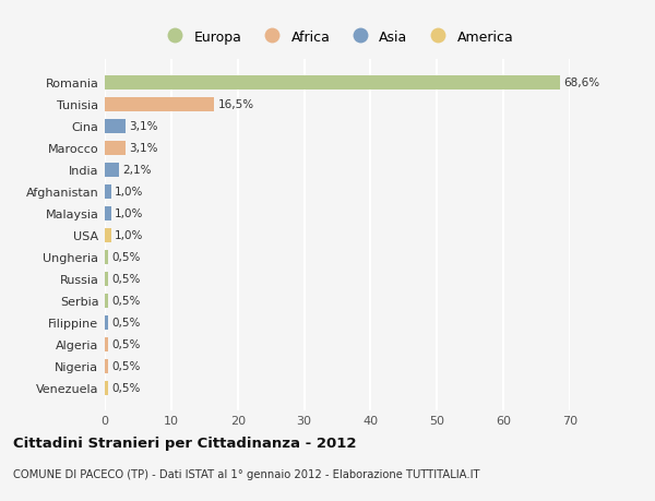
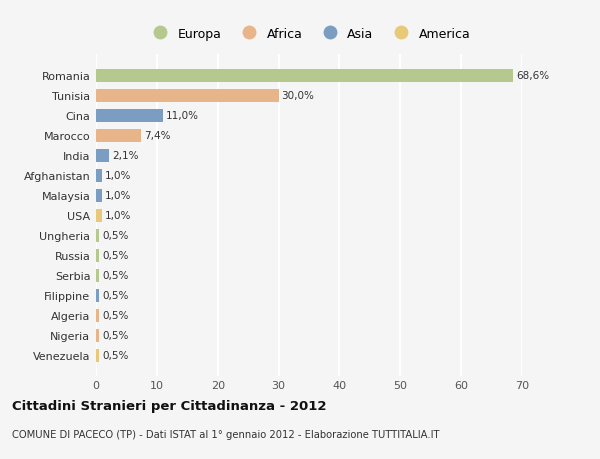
Tunisia: 16,5% -> 30,0%
Cina: 3,1% -> 11,0%
Marocco: 3,1% -> 7,4%
